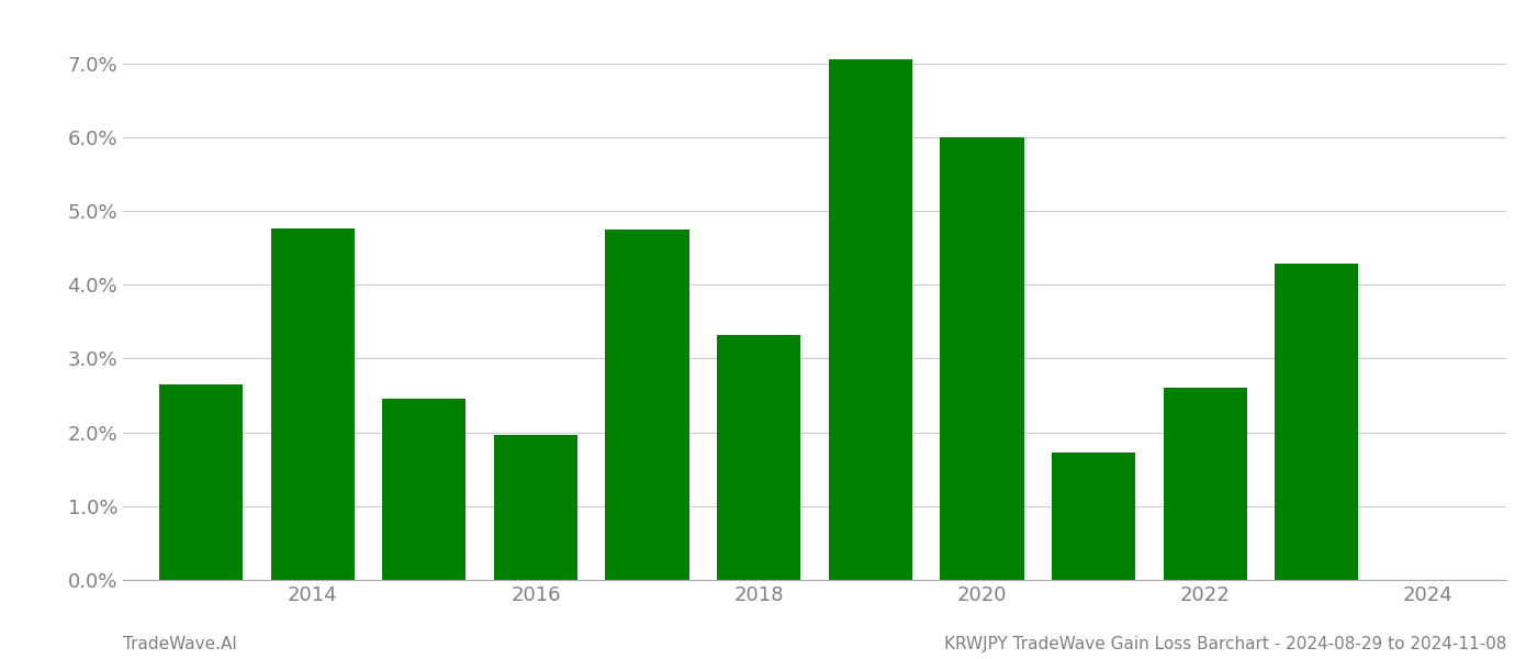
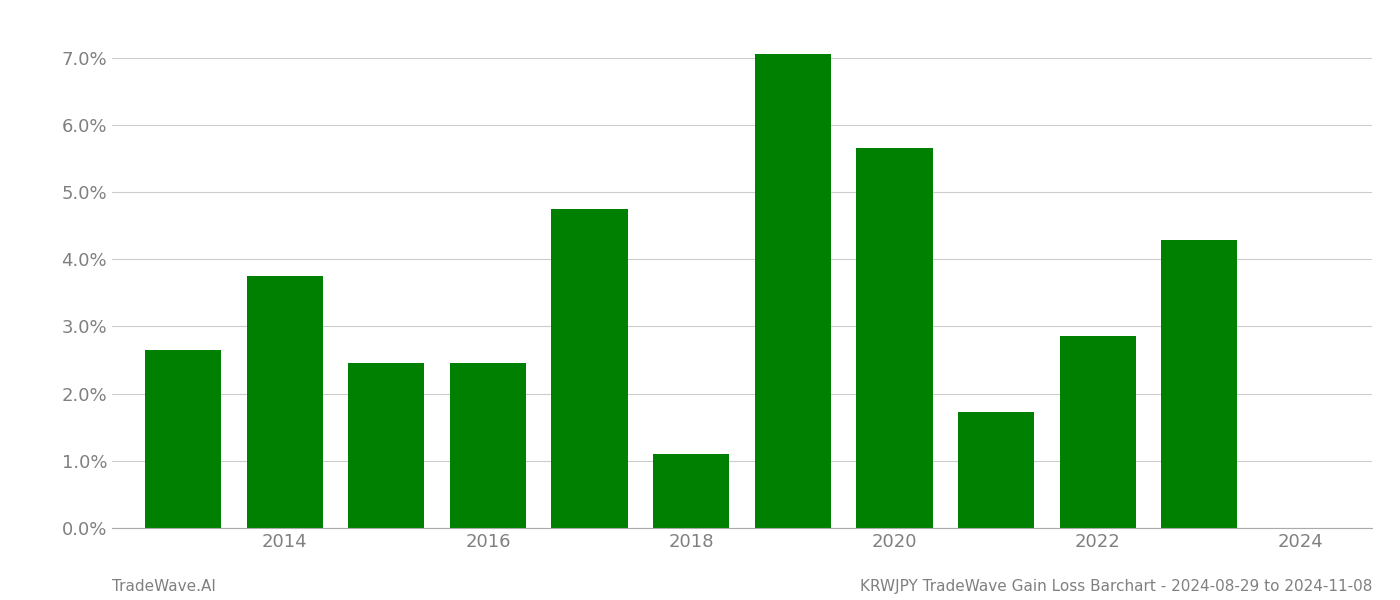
2014: 4.76% -> 3.75%
2016: 1.96% -> 2.45%
2018: 3.32% -> 1.10%
2020: 6.00% -> 5.65%
2022: 2.60% -> 2.85%
